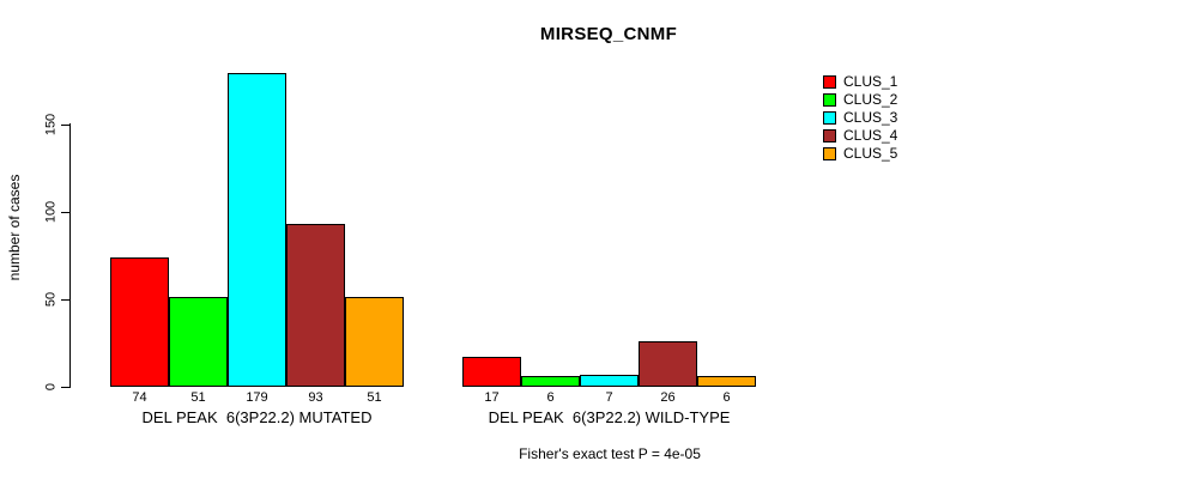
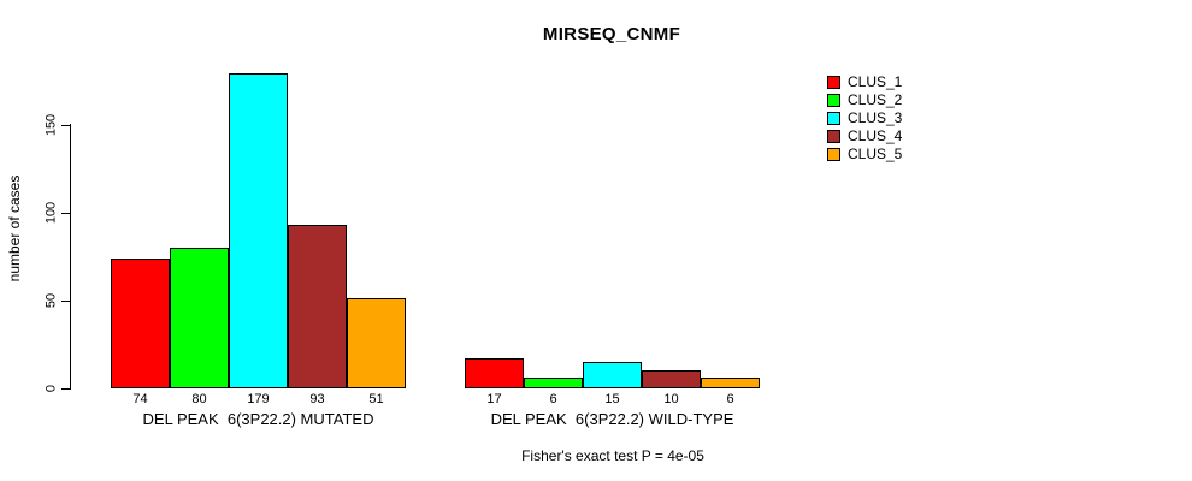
CLUS_2/DEL PEAK 6(3P22.2) MUTATED: 51 -> 80
CLUS_3/DEL PEAK 6(3P22.2) WILD-TYPE: 7 -> 15
CLUS_4/DEL PEAK 6(3P22.2) WILD-TYPE: 26 -> 10
